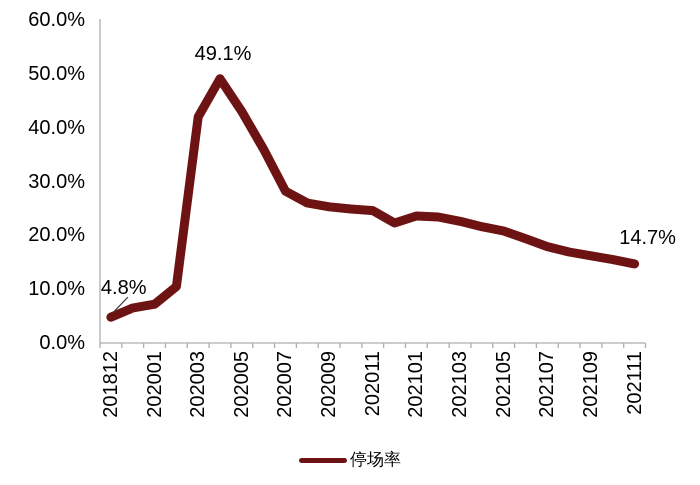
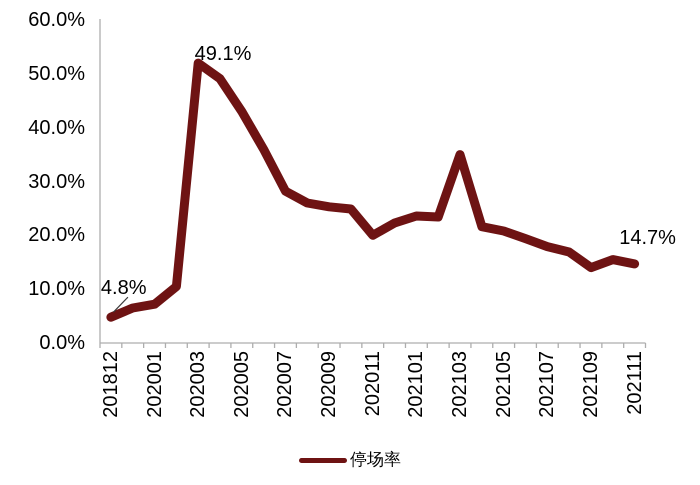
202003: 42% -> 52%
202011: 25% -> 20%
202103: 23% -> 35%
202109: 16% -> 14%
